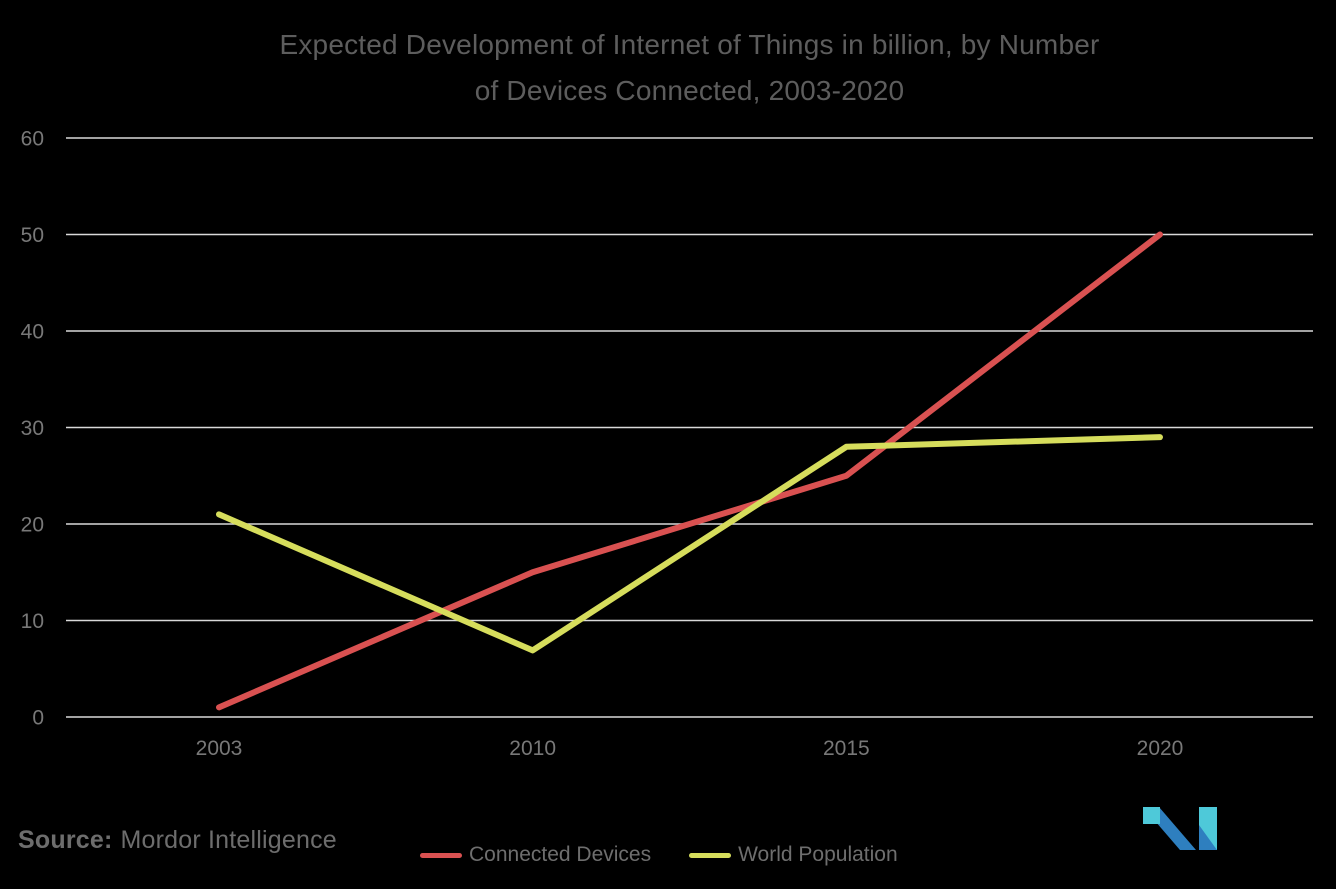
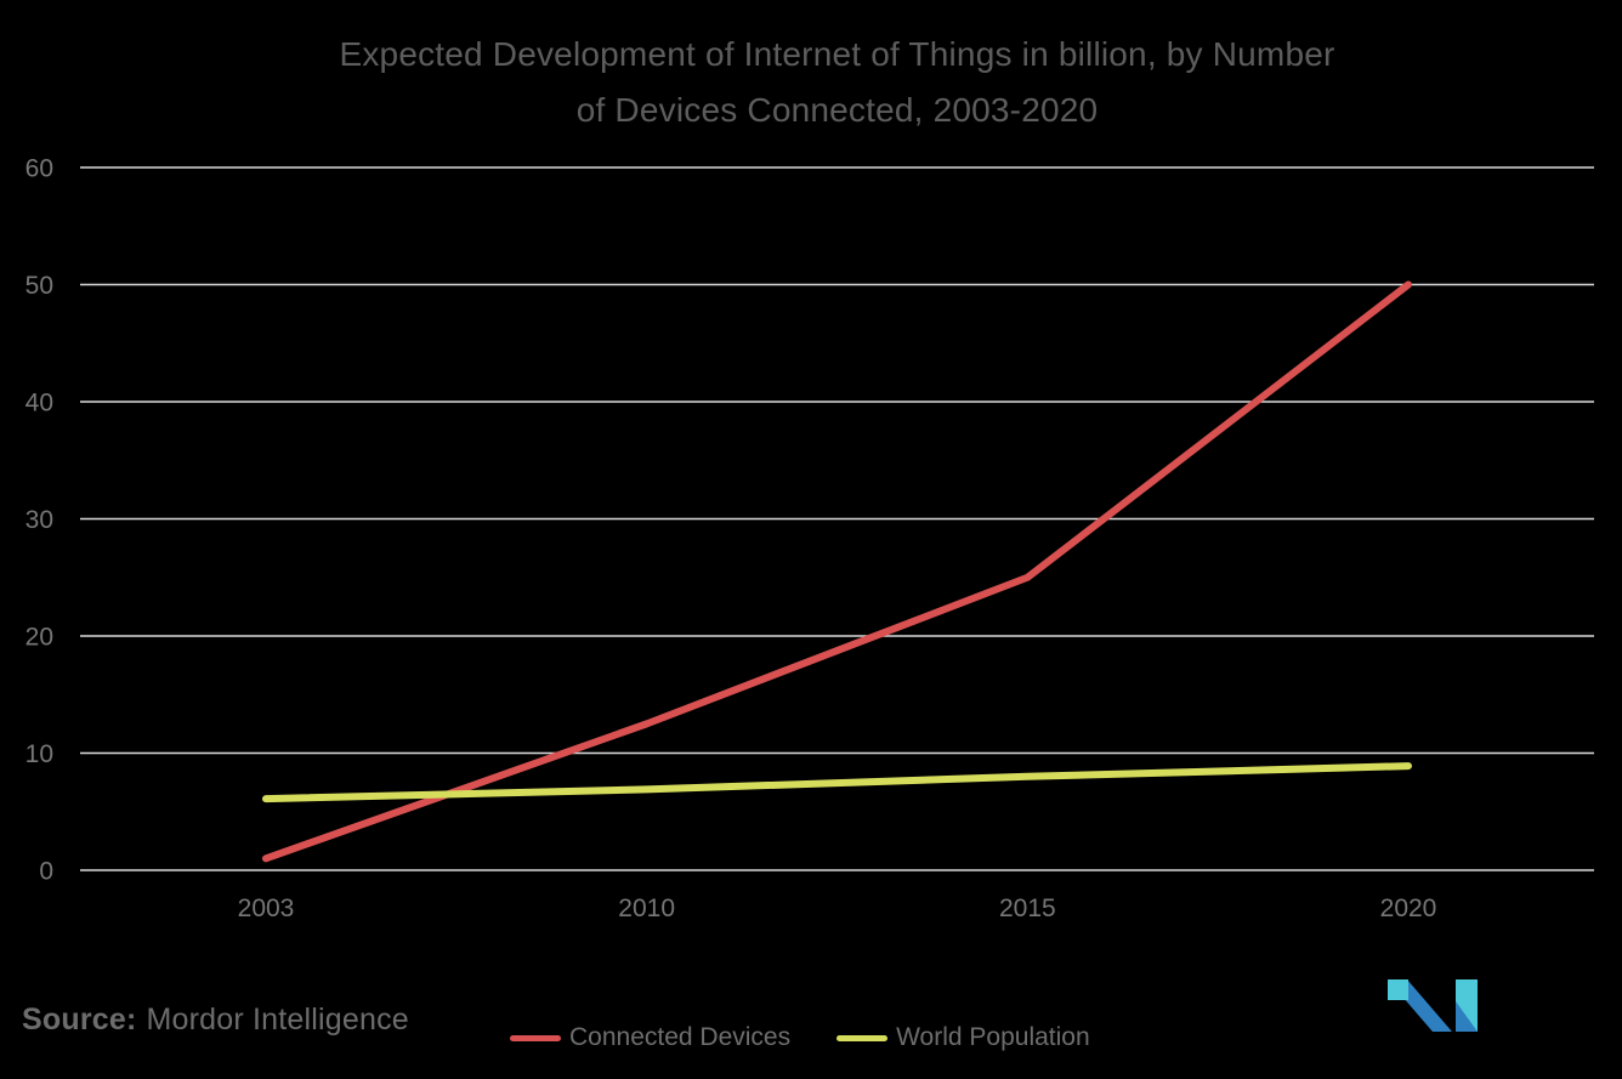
World Population/2003: 21 -> 6
Connected Devices/2010: 15 -> 12
World Population/2015: 28 -> 8
World Population/2020: 29 -> 9
